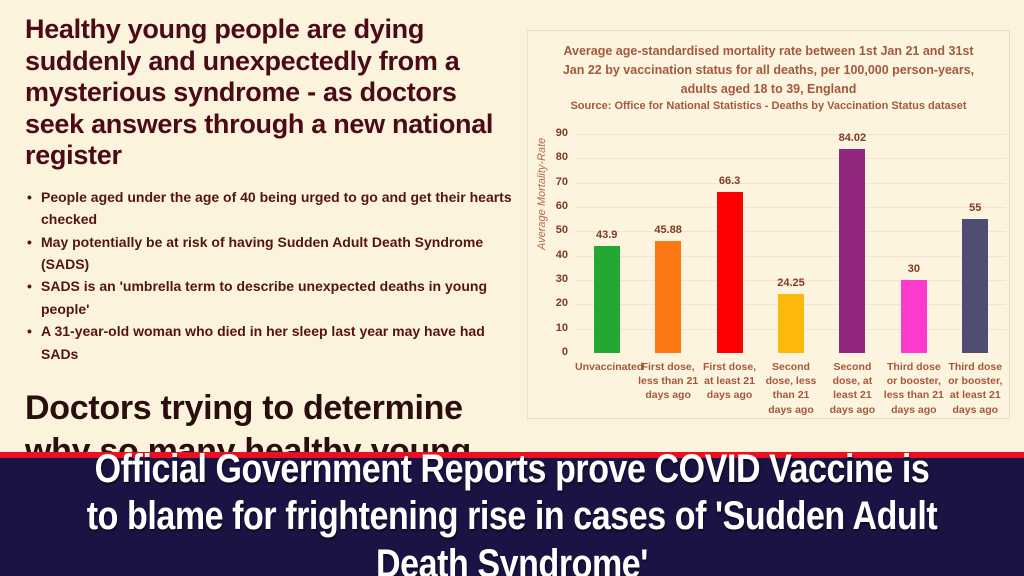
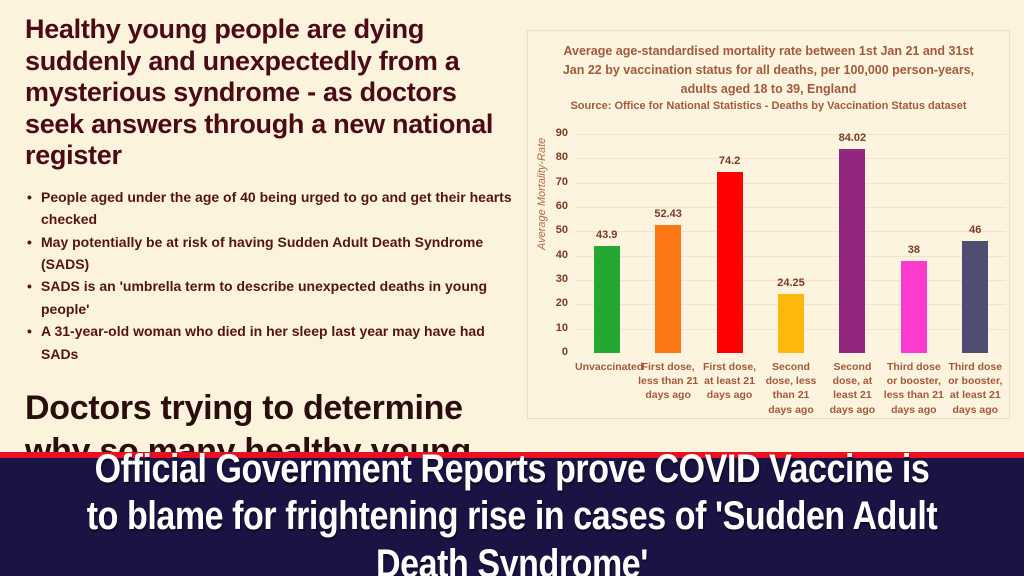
First dose, less than 21 days ago: 45.88 -> 52.43
First dose, at least 21 days ago: 66.3 -> 74.2
Third dose or booster, less than 21 days ago: 30 -> 38
Third dose or booster, at least 21 days ago: 55 -> 46
